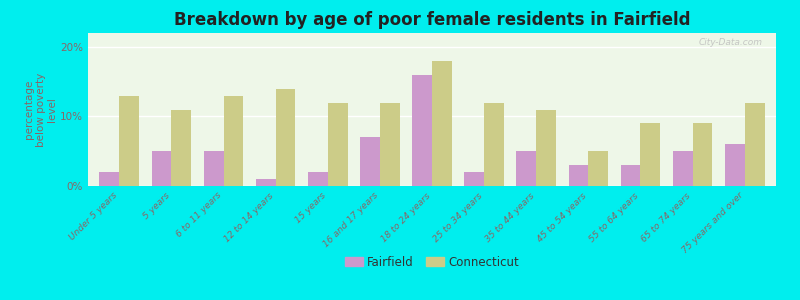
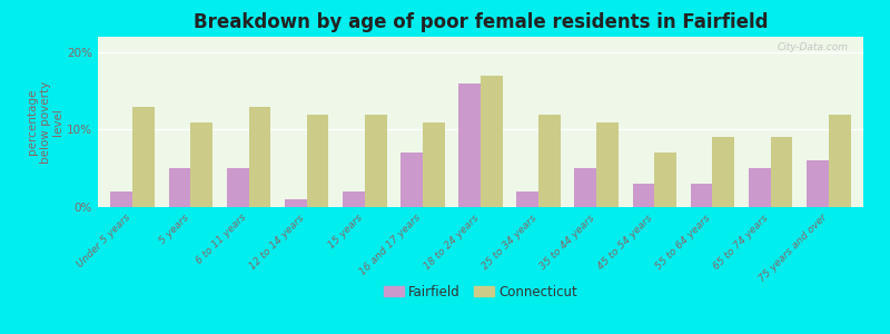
Connecticut/12 to 14 years: 14% -> 12%
Connecticut/16 and 17 years: 12% -> 11%
Connecticut/18 to 24 years: 18% -> 17%
Connecticut/45 to 54 years: 5% -> 7%
